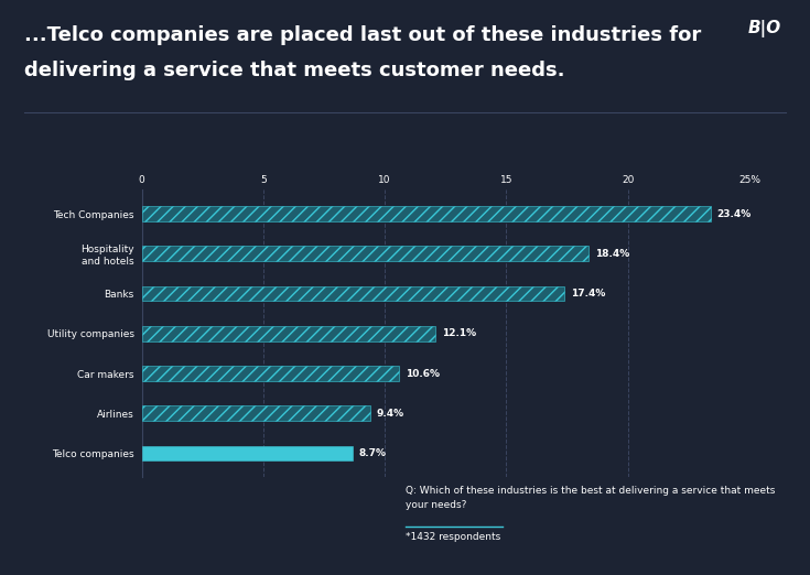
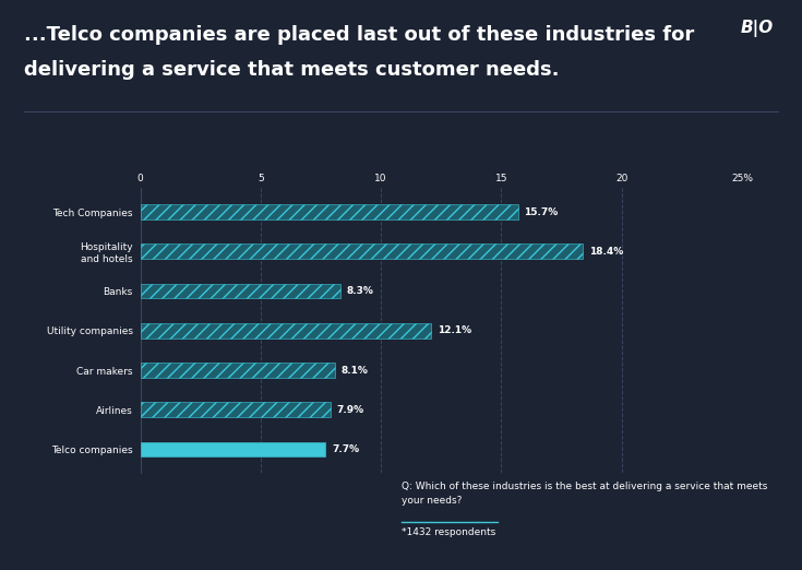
Tech Companies: 23.4% -> 15.7%
Banks: 17.4% -> 8.3%
Car makers: 10.6% -> 8.1%
Airlines: 9.4% -> 7.9%
Telco companies: 8.7% -> 7.7%
